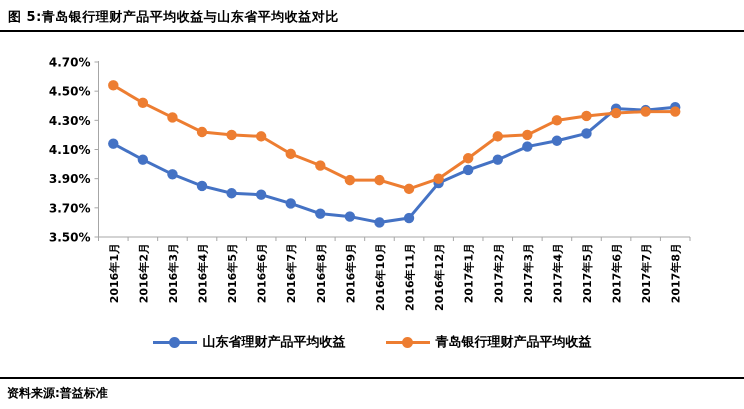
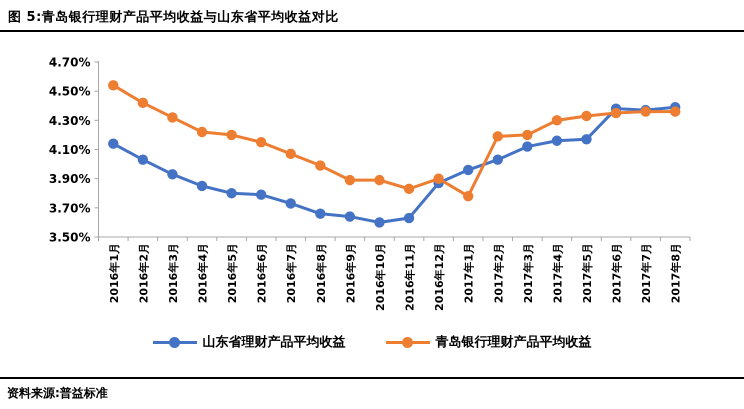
青岛银行理财产品平均收益/2016年6月: 4.19% -> 4.15%
青岛银行理财产品平均收益/2017年1月: 4.04% -> 3.78%
山东省理财产品平均收益/2017年5月: 4.21% -> 4.17%
